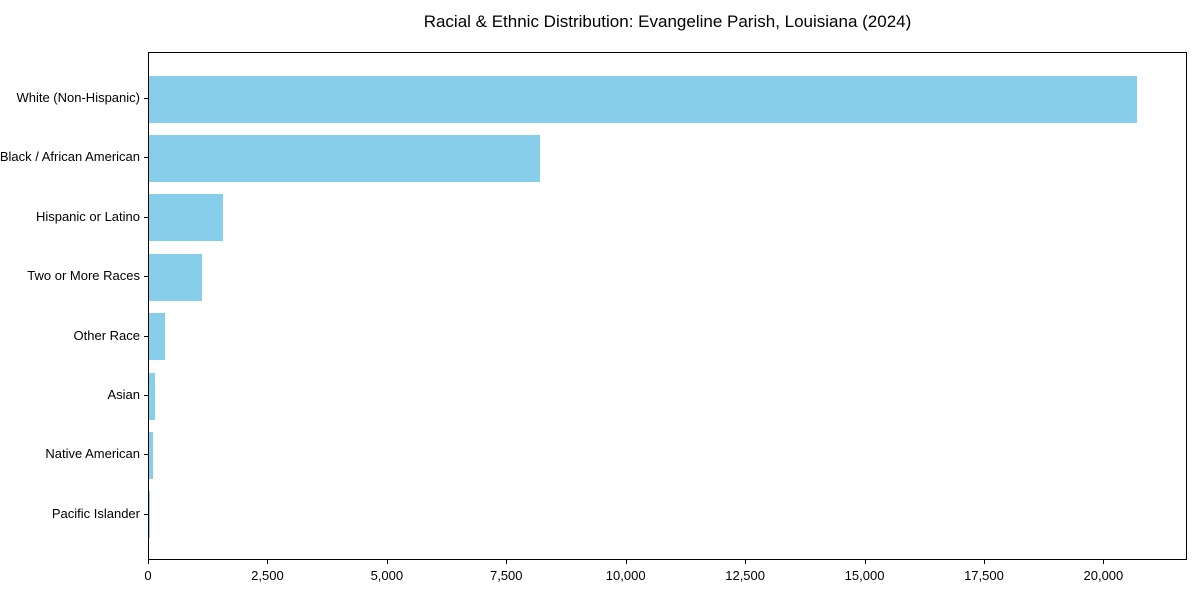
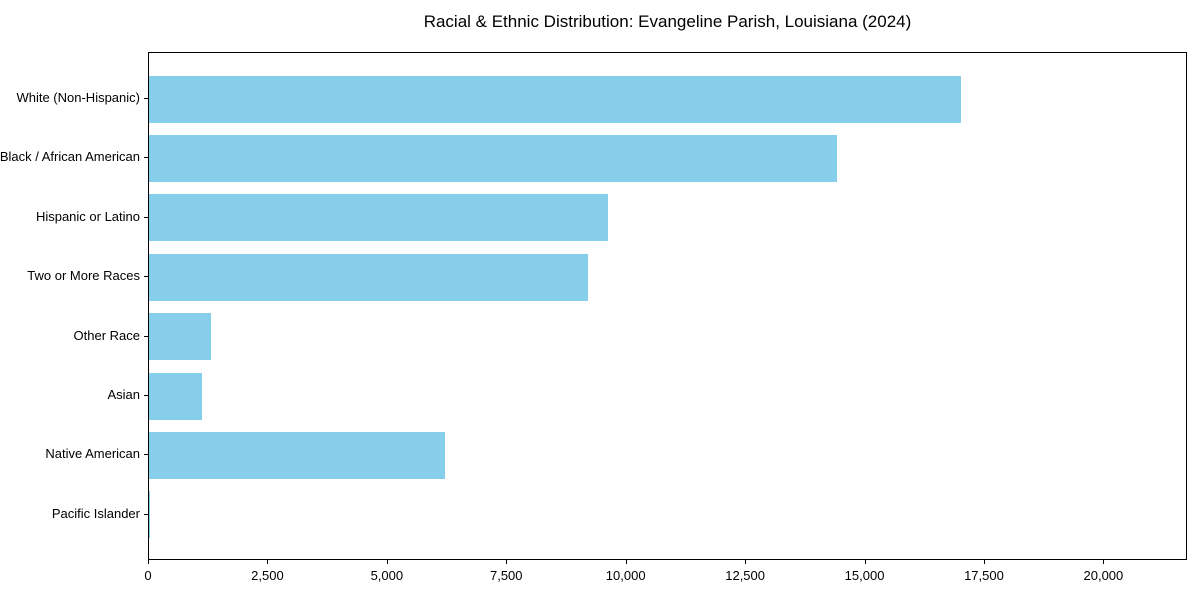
White (Non-Hispanic): 20700 -> 17000
Black / African American: 8200 -> 14400
Hispanic or Latino: 1600 -> 9600
Two or More Races: 1100 -> 9200
Other Race: 300 -> 1300
Asian: 100 -> 1100
Native American: 100 -> 6200
